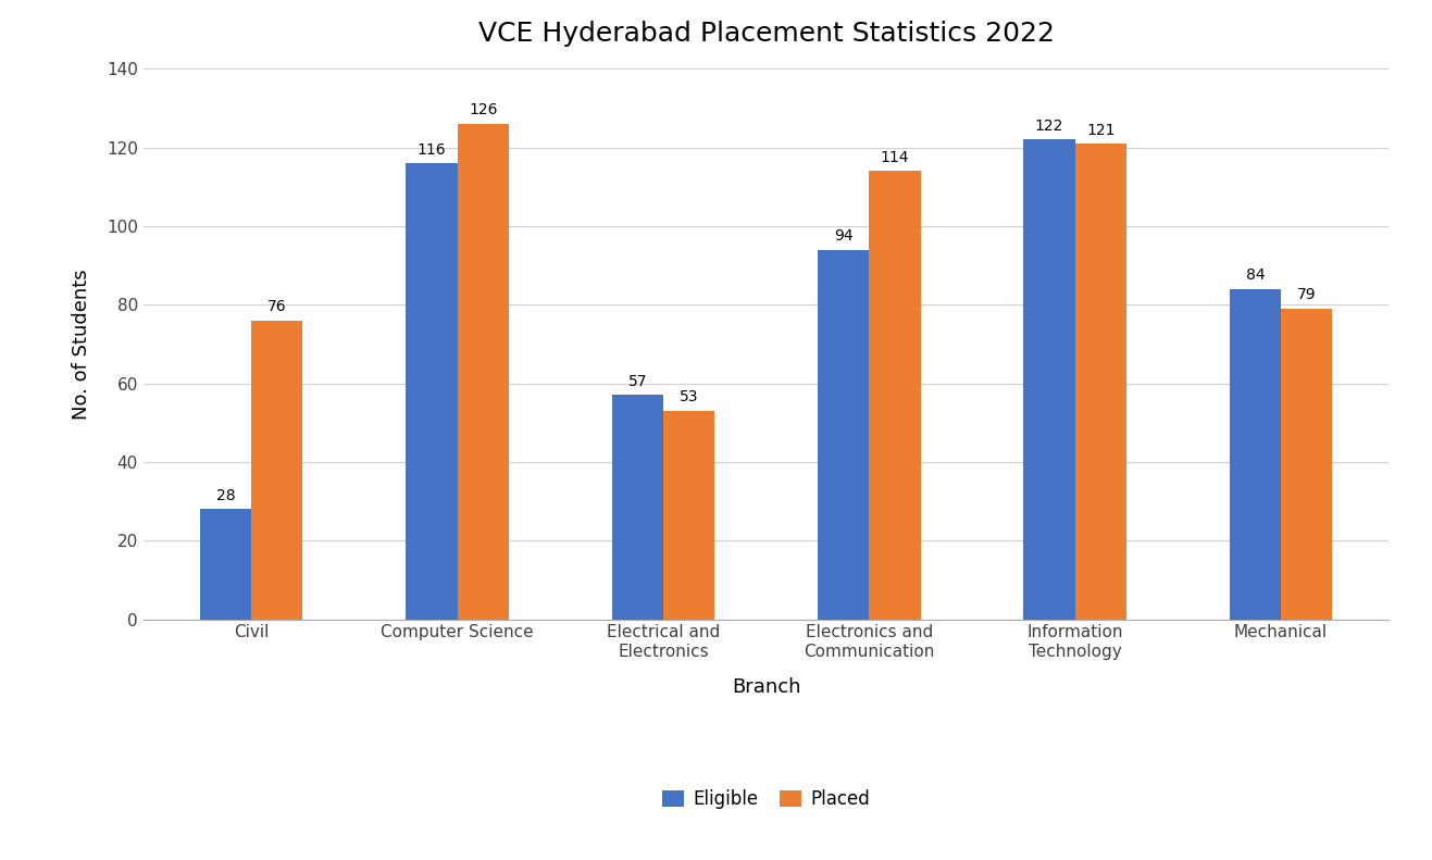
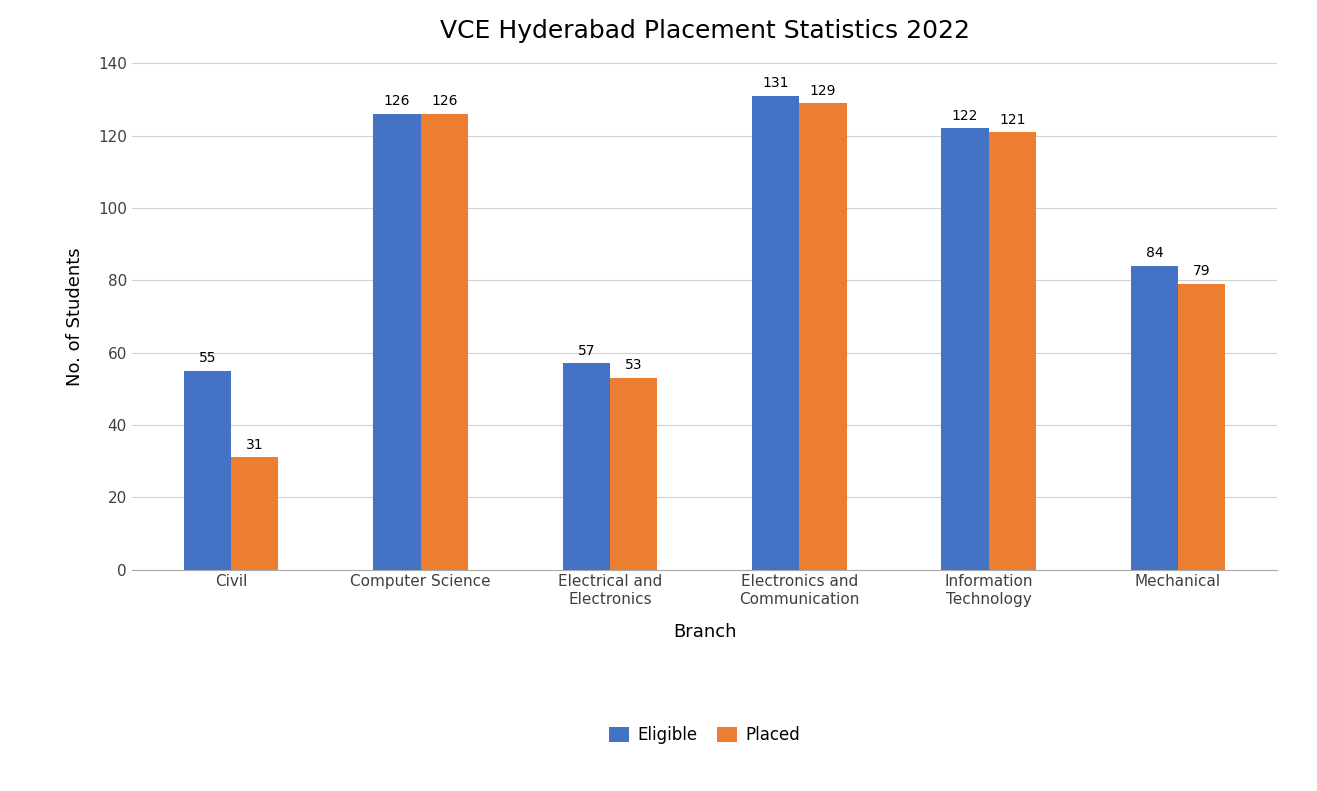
Eligible/Civil: 28 -> 55
Placed/Civil: 76 -> 31
Eligible/Computer Science: 116 -> 126
Eligible/Electronics and Communication: 94 -> 131
Placed/Electronics and Communication: 114 -> 129
